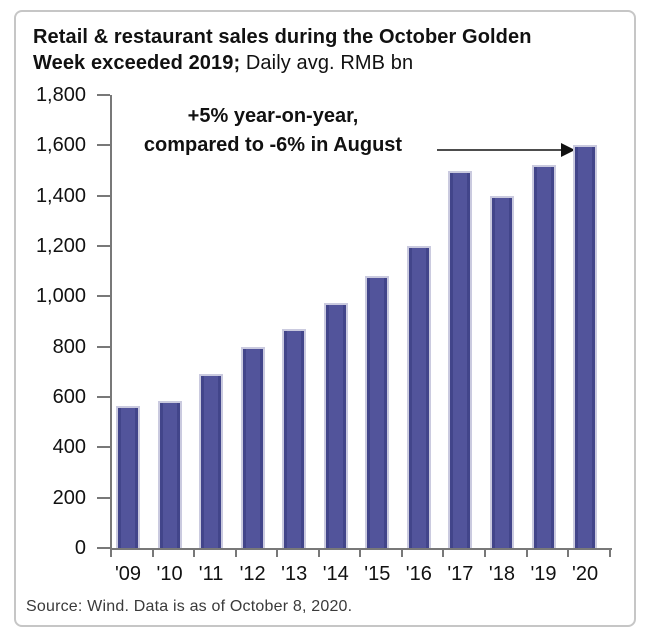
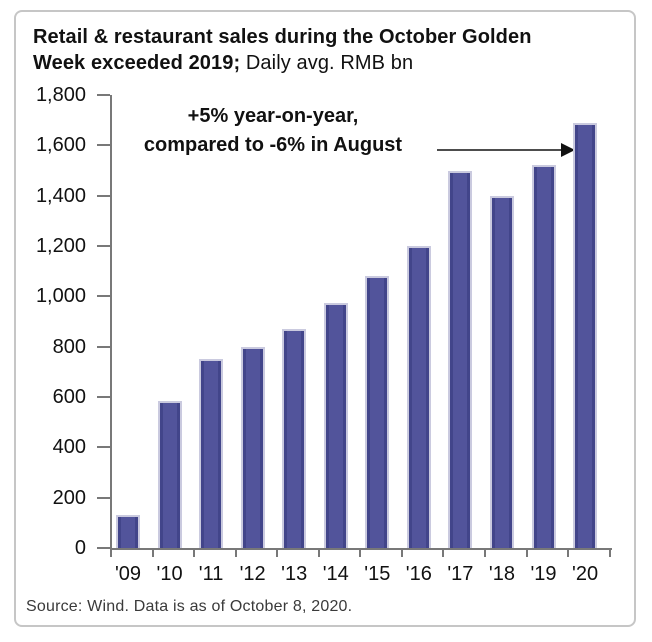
'09: 560 -> 130
'11: 690 -> 750
'20: 1600 -> 1690
